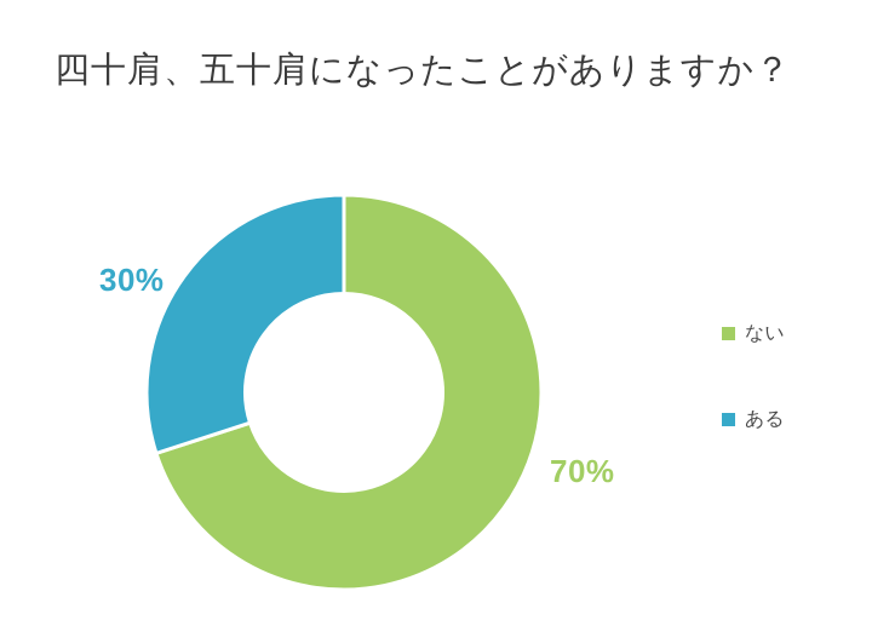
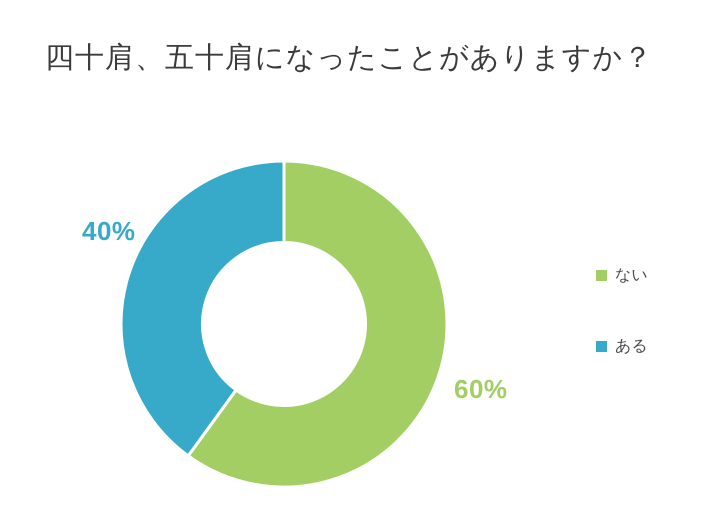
ない: 70% -> 60%
ある: 30% -> 40%
